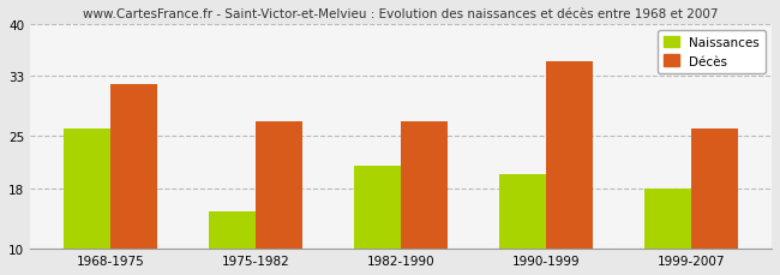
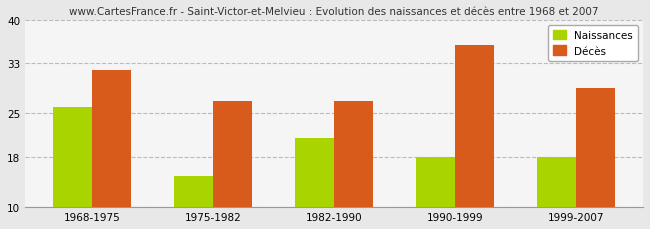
Naissances/1990-1999: 20 -> 18
Décès/1990-1999: 35 -> 36
Décès/1999-2007: 26 -> 29
